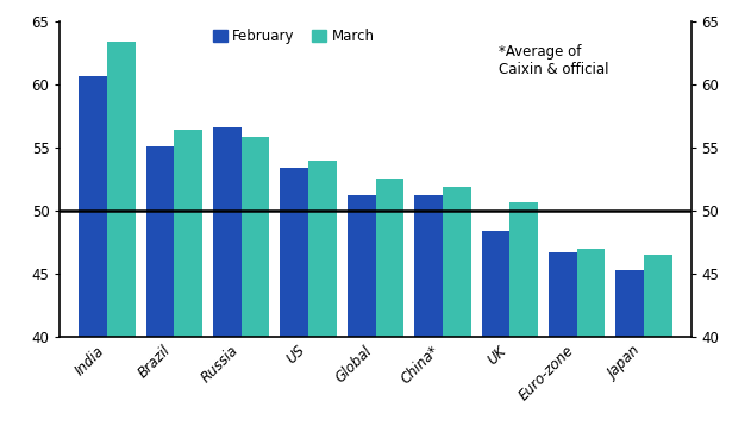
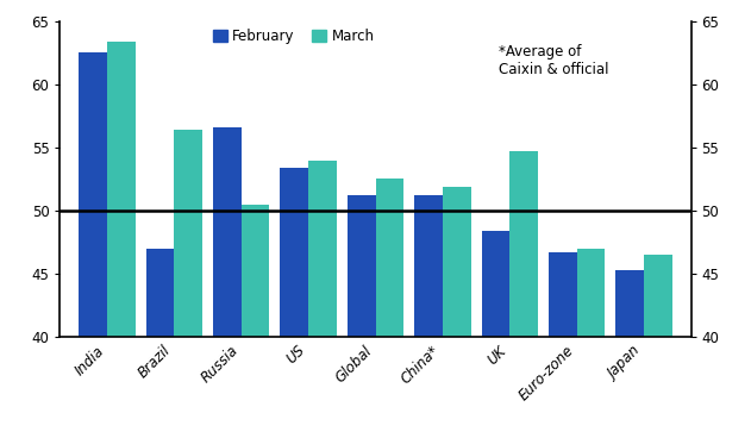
February/India: 60.7 -> 62.6
February/Brazil: 55.1 -> 47.0
March/Russia: 55.9 -> 50.5
March/UK: 50.7 -> 54.7
